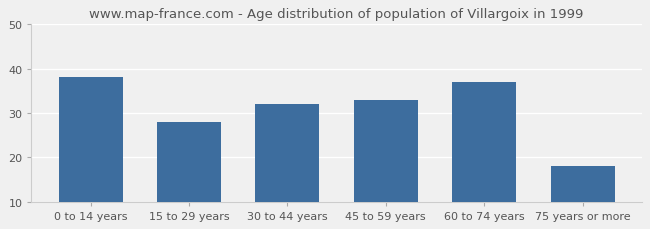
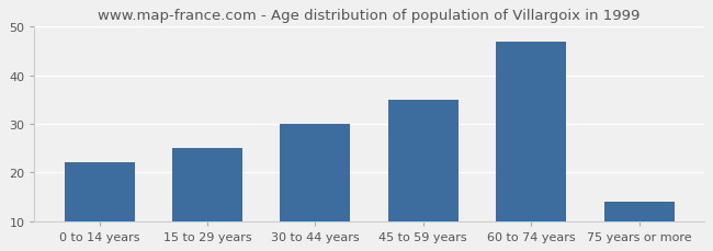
0 to 14 years: 38 -> 22
15 to 29 years: 28 -> 25
30 to 44 years: 32 -> 30
45 to 59 years: 33 -> 35
60 to 74 years: 37 -> 47
75 years or more: 18 -> 14
